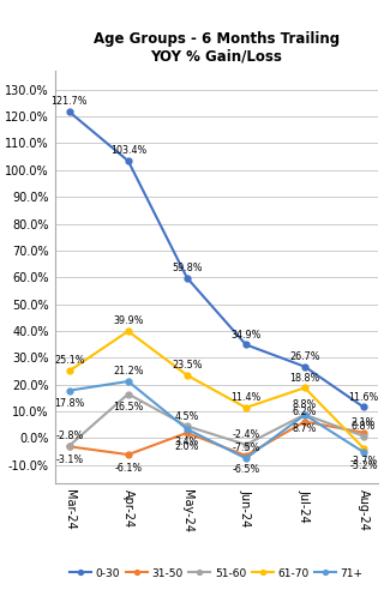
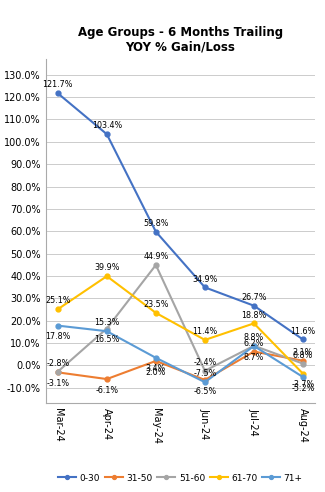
71+/Apr-24: 21.2% -> 15.3%
51-60/May-24: 4.5% -> 44.9%
